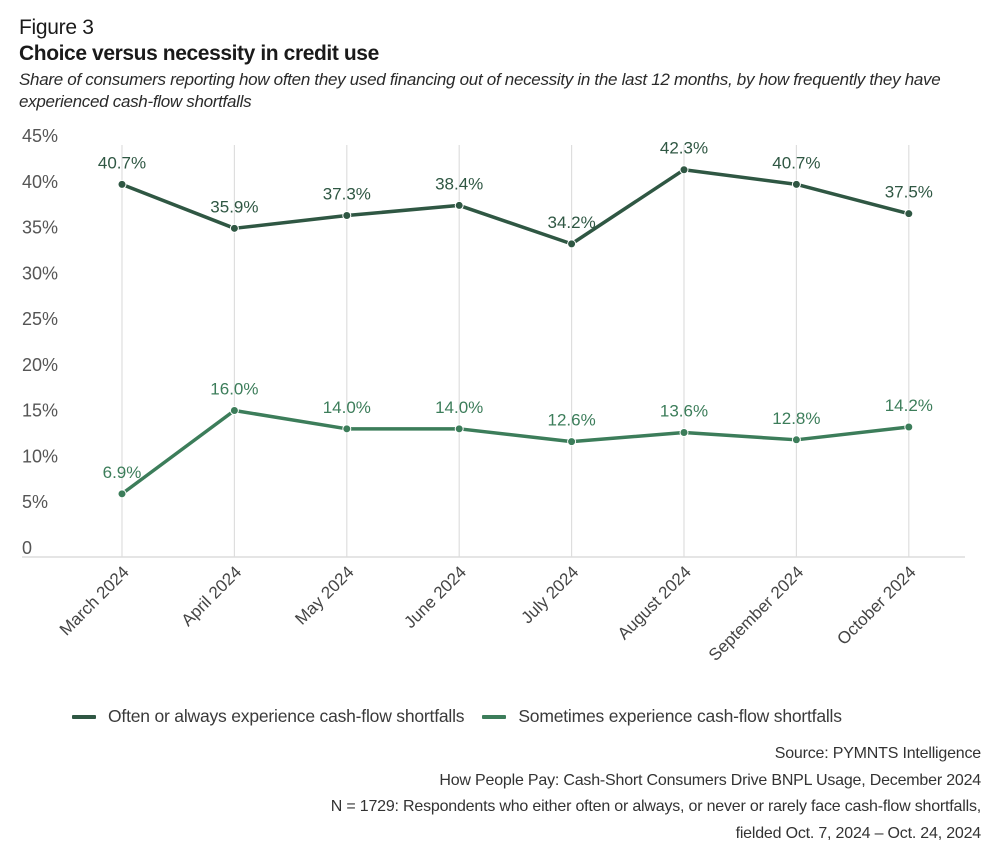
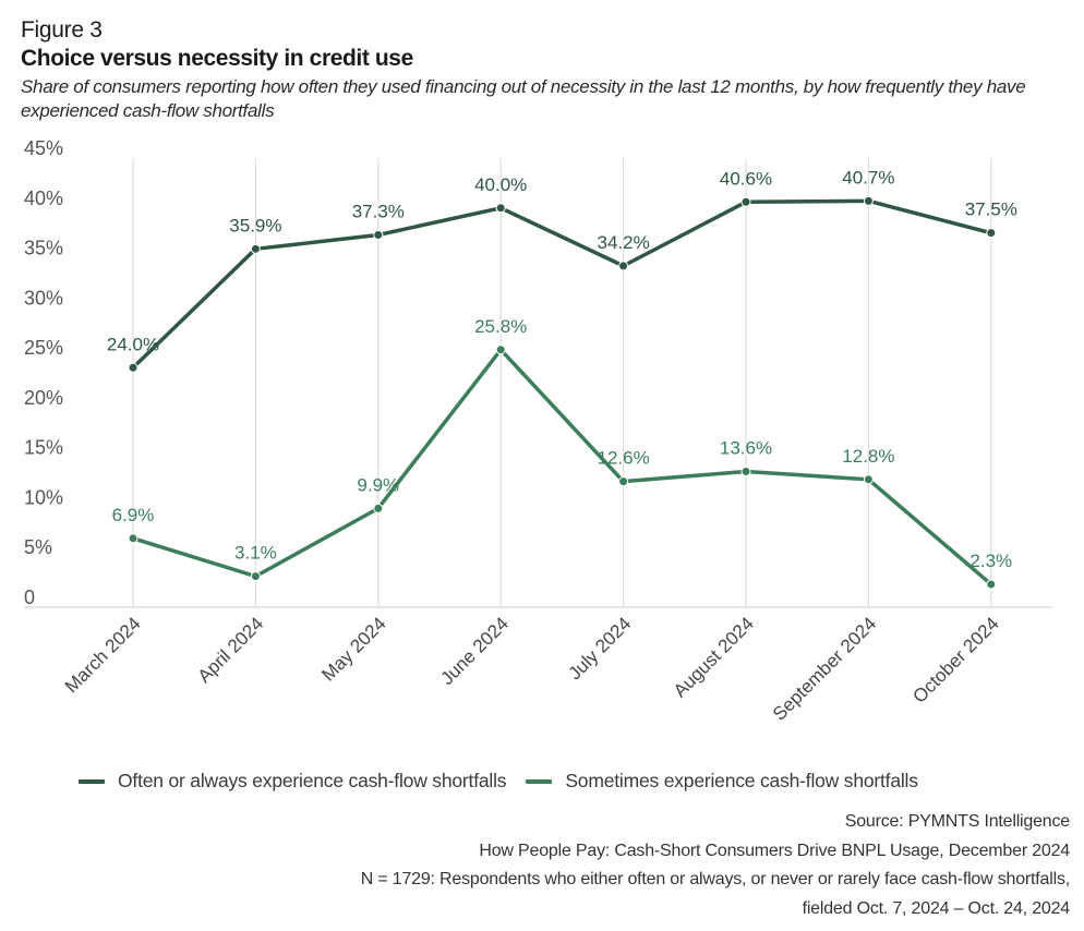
Often or always experience cash-flow shortfalls/March 2024: 40.7% -> 24.0%
Sometimes experience cash-flow shortfalls/April 2024: 16.0% -> 3.1%
Sometimes experience cash-flow shortfalls/May 2024: 14.0% -> 9.9%
Often or always experience cash-flow shortfalls/June 2024: 38.4% -> 40.0%
Sometimes experience cash-flow shortfalls/June 2024: 14.0% -> 25.8%
Often or always experience cash-flow shortfalls/August 2024: 42.3% -> 40.6%
Sometimes experience cash-flow shortfalls/October 2024: 14.2% -> 2.3%
